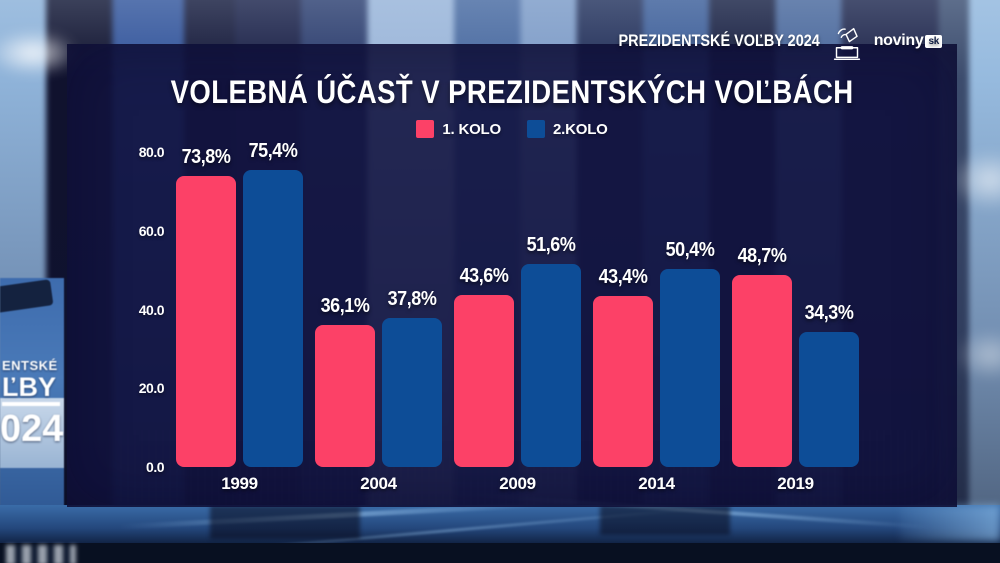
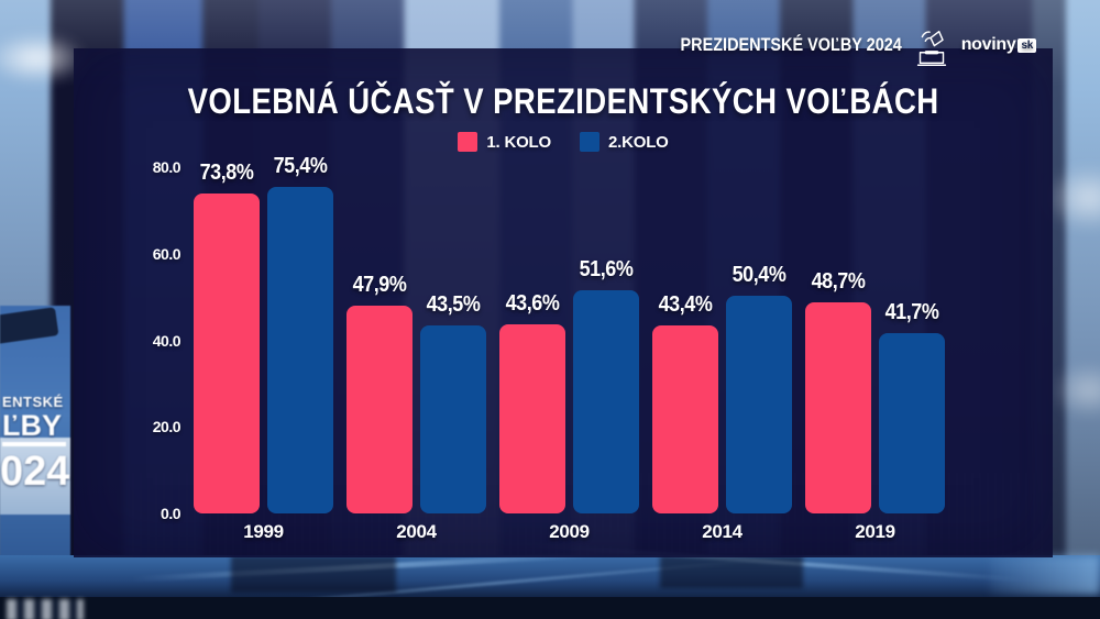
1. KOLO/2004: 36,1% -> 47,9%
2.KOLO/2004: 37,8% -> 43,5%
2.KOLO/2019: 34,3% -> 41,7%
